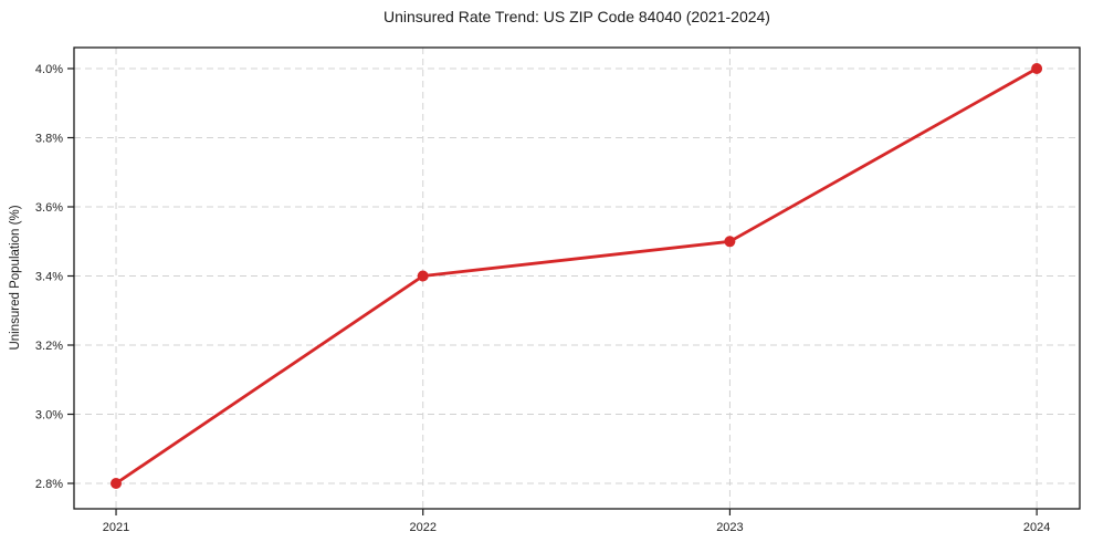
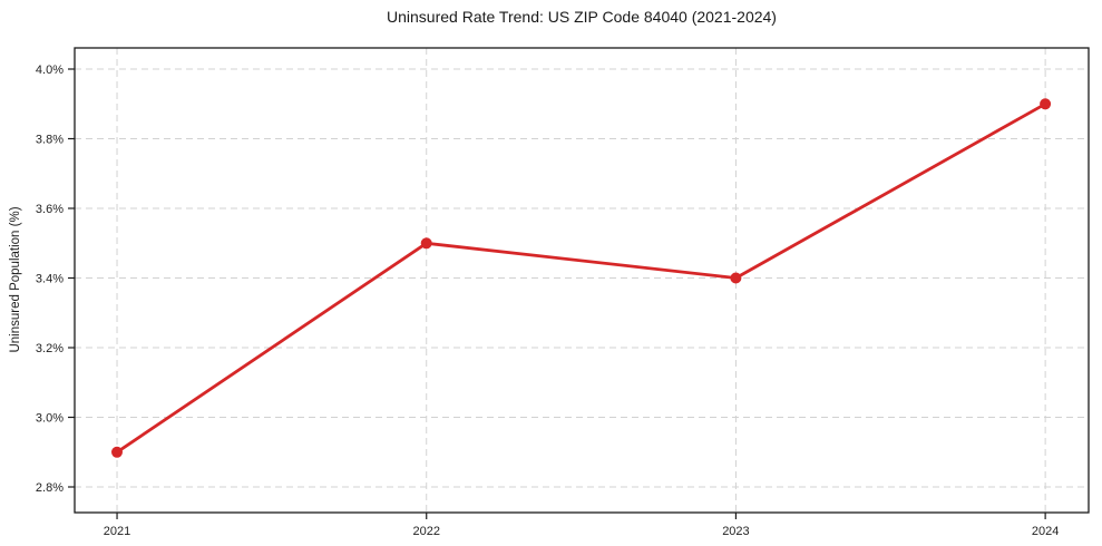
2021: 2.8% -> 2.9%
2022: 3.4% -> 3.5%
2023: 3.5% -> 3.4%
2024: 4.0% -> 3.9%
